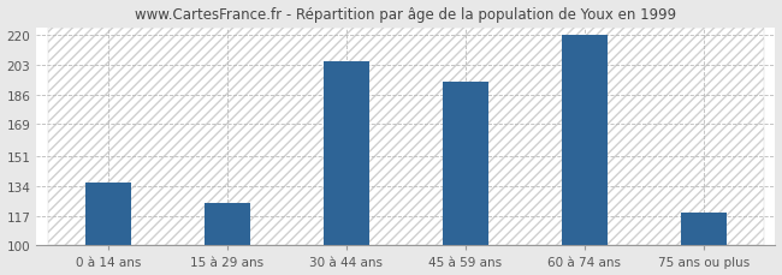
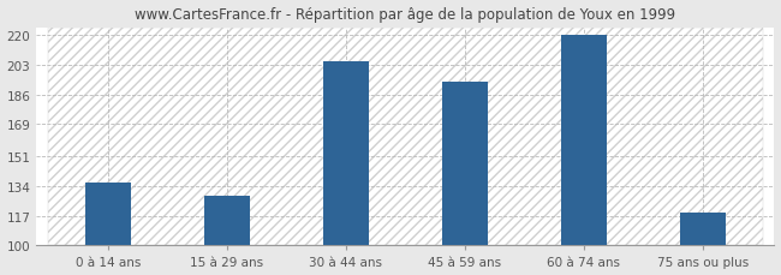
15 à 29 ans: 124 -> 128
